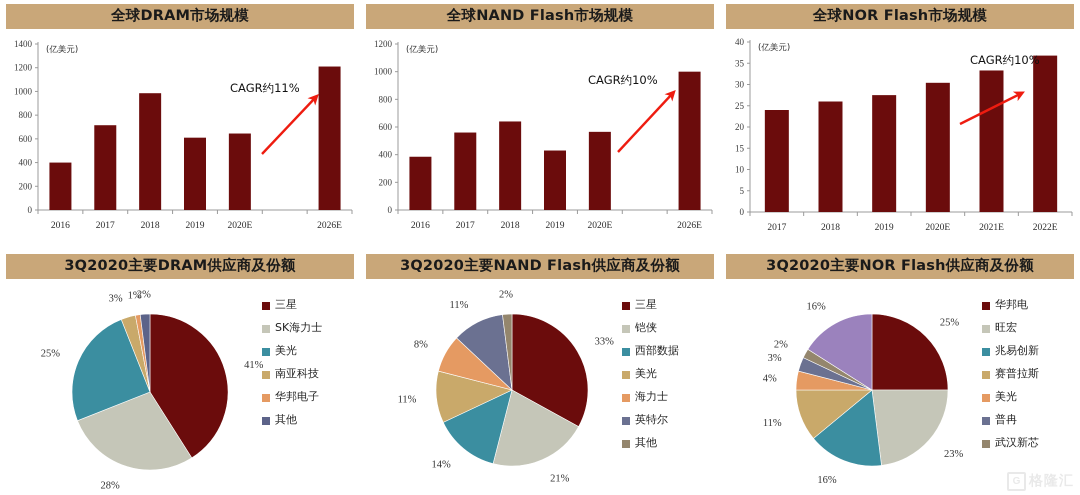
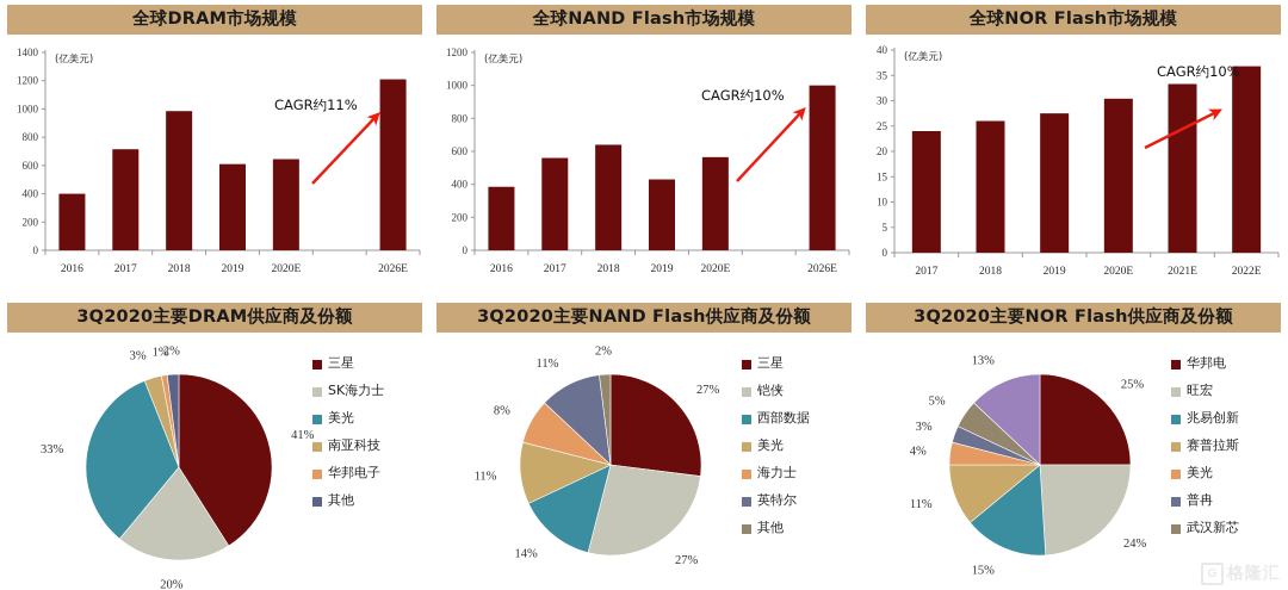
3Q2020主要DRAM供应商及份额/SK海力士: 28% -> 20%
3Q2020主要DRAM供应商及份额/美光: 25% -> 33%
3Q2020主要NAND Flash供应商及份额/三星: 33% -> 27%
3Q2020主要NAND Flash供应商及份额/铠侠: 21% -> 27%
3Q2020主要NOR Flash供应商及份额/旺宏: 23% -> 24%
3Q2020主要NOR Flash供应商及份额/兆易创新: 16% -> 15%
3Q2020主要NOR Flash供应商及份额/武汉新芯: 2% -> 5%
3Q2020主要NOR Flash供应商及份额/其他: 16% -> 13%
